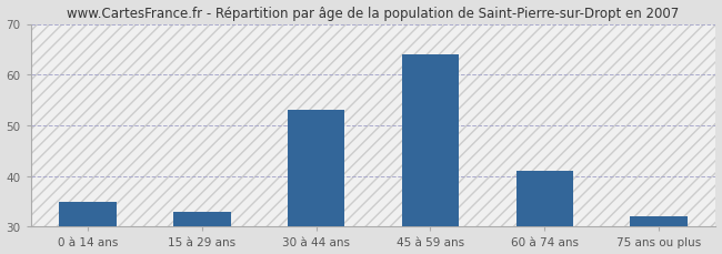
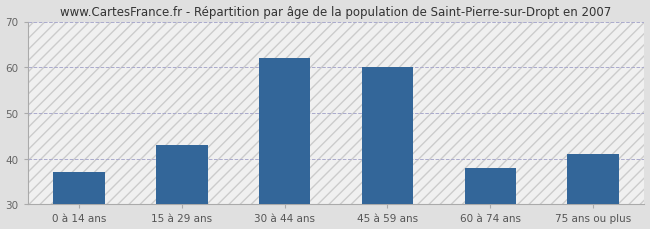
0 à 14 ans: 35 -> 37
15 à 29 ans: 33 -> 43
30 à 44 ans: 53 -> 62
45 à 59 ans: 64 -> 60
60 à 74 ans: 41 -> 38
75 ans ou plus: 32 -> 41
